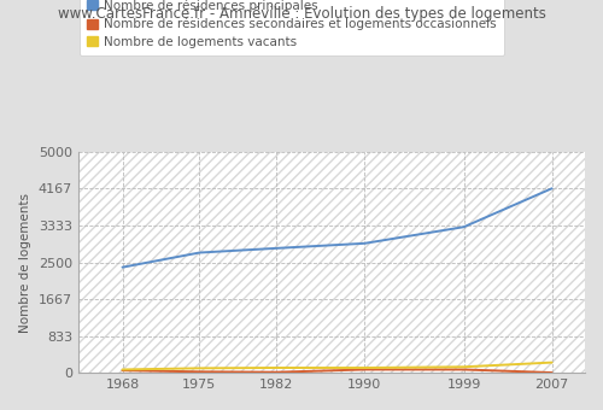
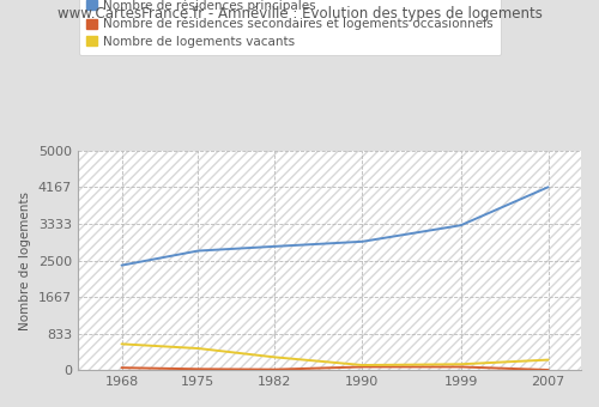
Nombre de logements vacants/1968: 80 -> 600
Nombre de logements vacants/1975: 110 -> 500
Nombre de logements vacants/1982: 120 -> 300
